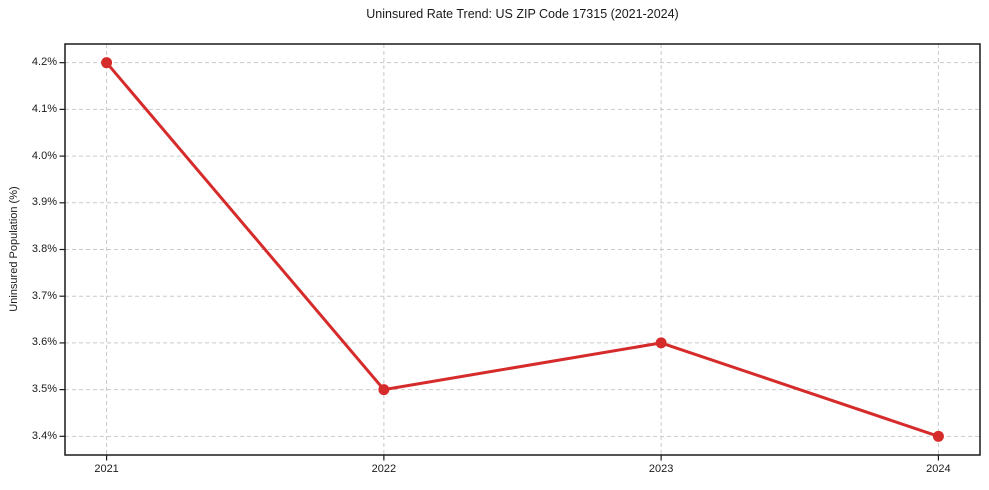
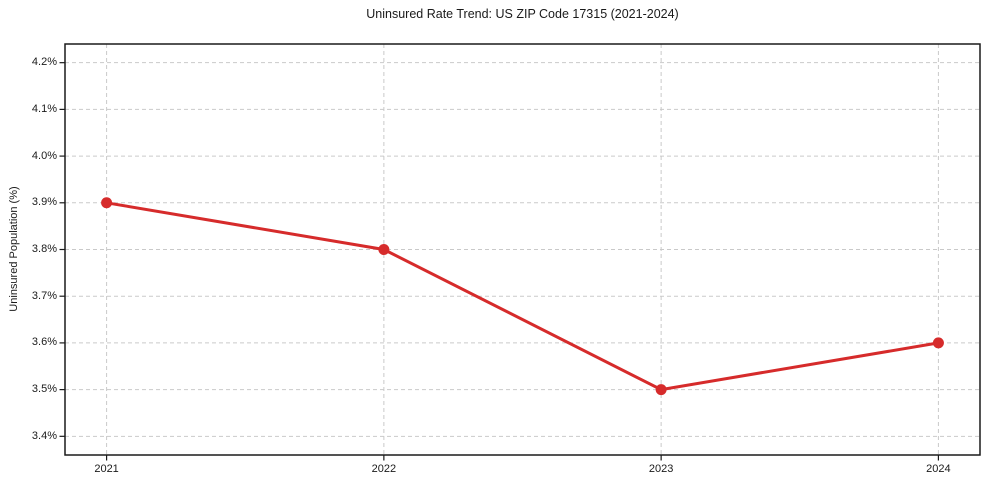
2021: 4.2% -> 3.9%
2022: 3.5% -> 3.8%
2023: 3.6% -> 3.5%
2024: 3.4% -> 3.6%
